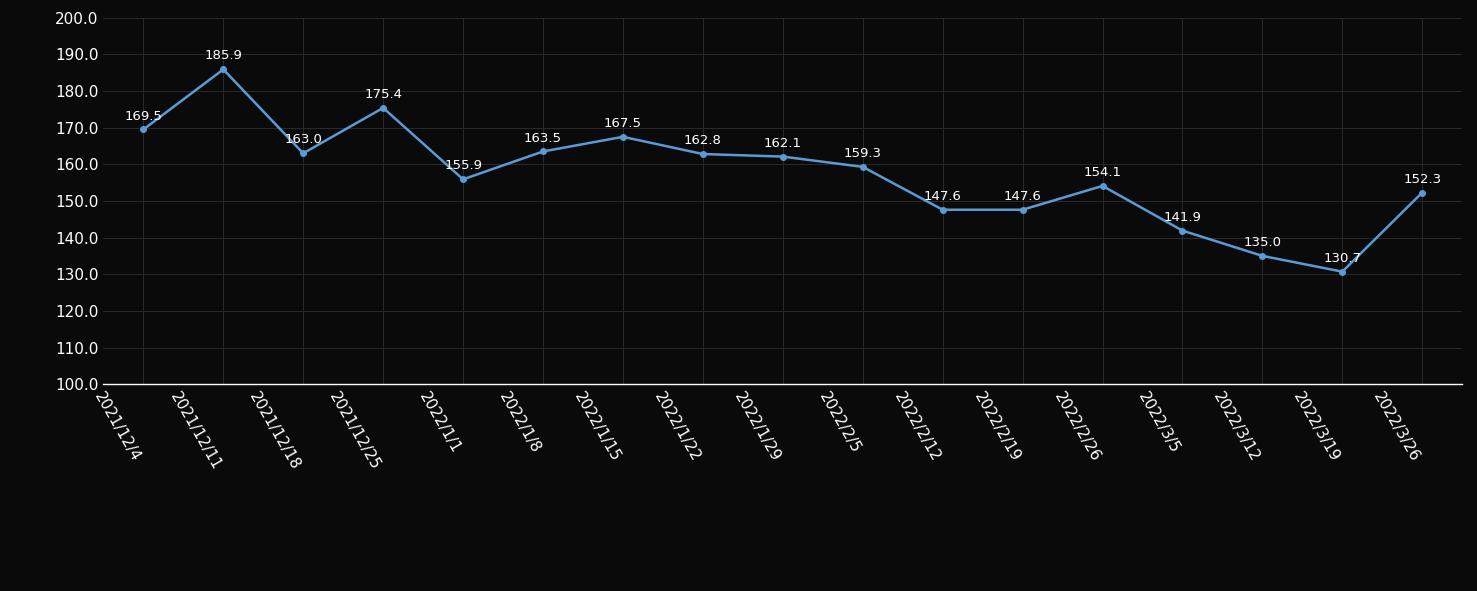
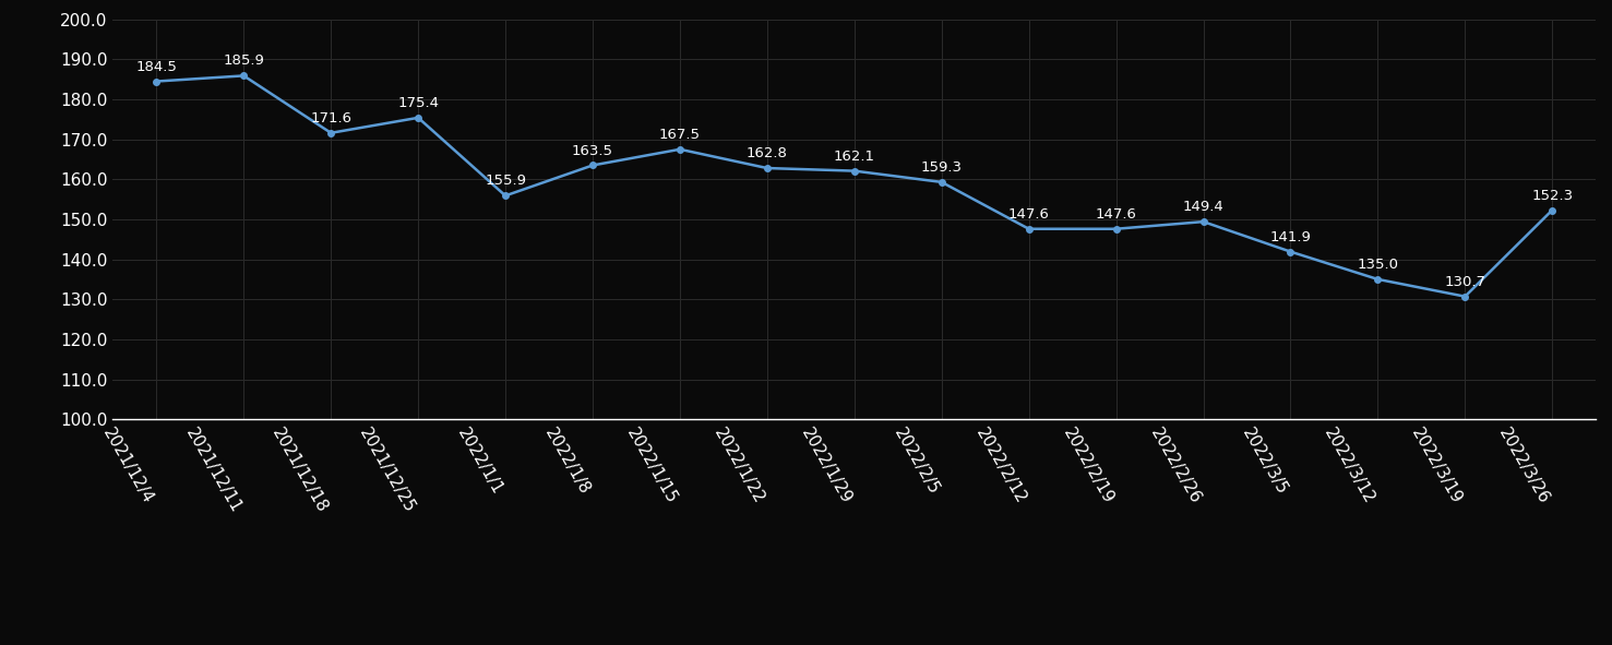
2021/12/4: 169.5 -> 184.5
2021/12/18: 163.0 -> 171.6
2022/2/26: 154.1 -> 149.4
